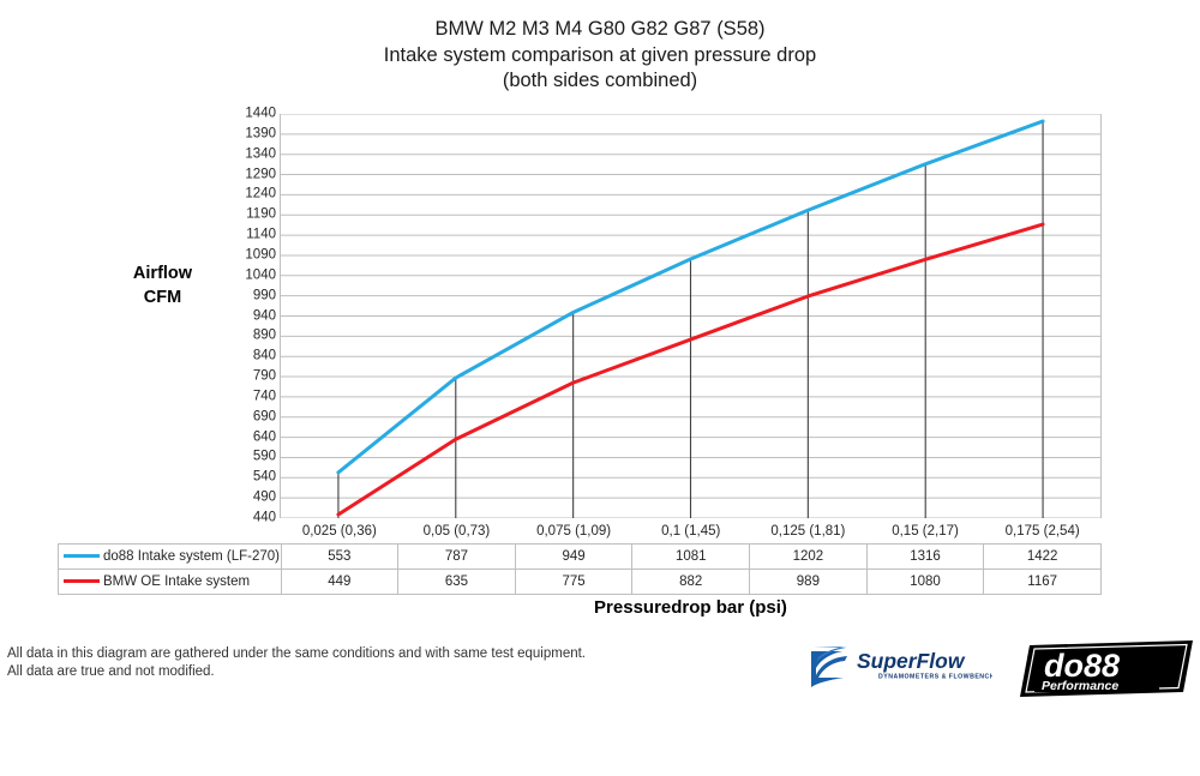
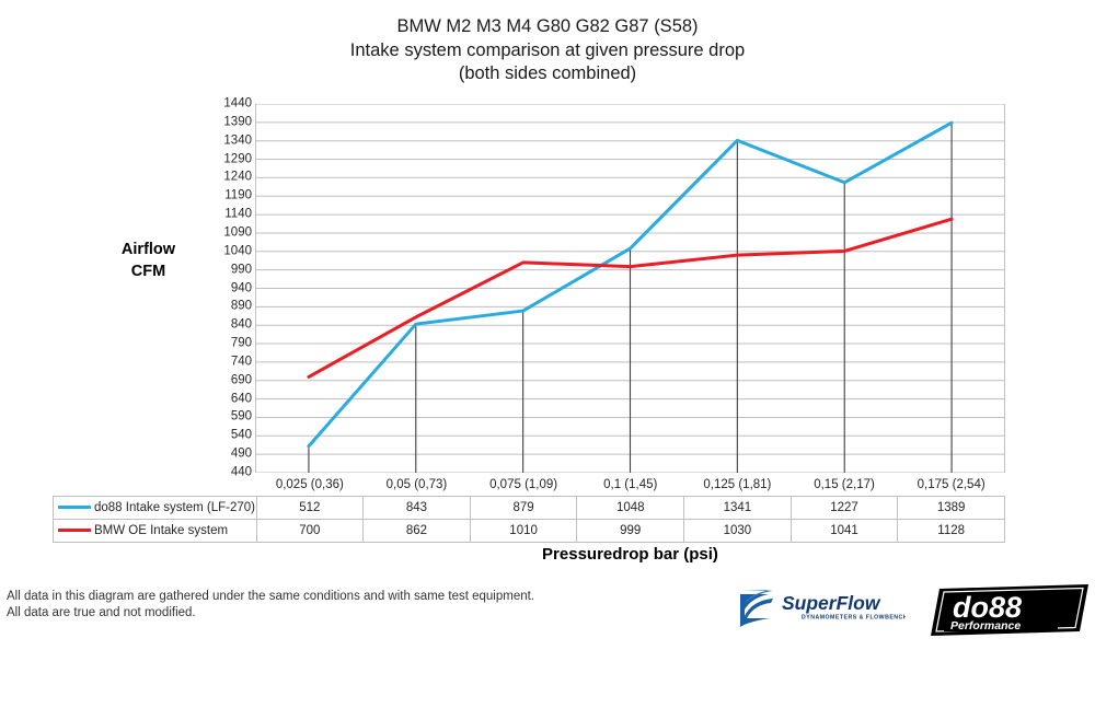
do88 Intake system (LF-270)/0,025 (0,36): 553 -> 512
BMW OE Intake system/0,025 (0,36): 449 -> 700
do88 Intake system (LF-270)/0,05 (0,73): 787 -> 843
BMW OE Intake system/0,05 (0,73): 635 -> 862
do88 Intake system (LF-270)/0,075 (1,09): 949 -> 879
BMW OE Intake system/0,075 (1,09): 775 -> 1010
do88 Intake system (LF-270)/0,1 (1,45): 1081 -> 1048
BMW OE Intake system/0,1 (1,45): 882 -> 999
do88 Intake system (LF-270)/0,125 (1,81): 1202 -> 1341
BMW OE Intake system/0,125 (1,81): 989 -> 1030
do88 Intake system (LF-270)/0,15 (2,17): 1316 -> 1227
BMW OE Intake system/0,15 (2,17): 1080 -> 1041
do88 Intake system (LF-270)/0,175 (2,54): 1422 -> 1389
BMW OE Intake system/0,175 (2,54): 1167 -> 1128
